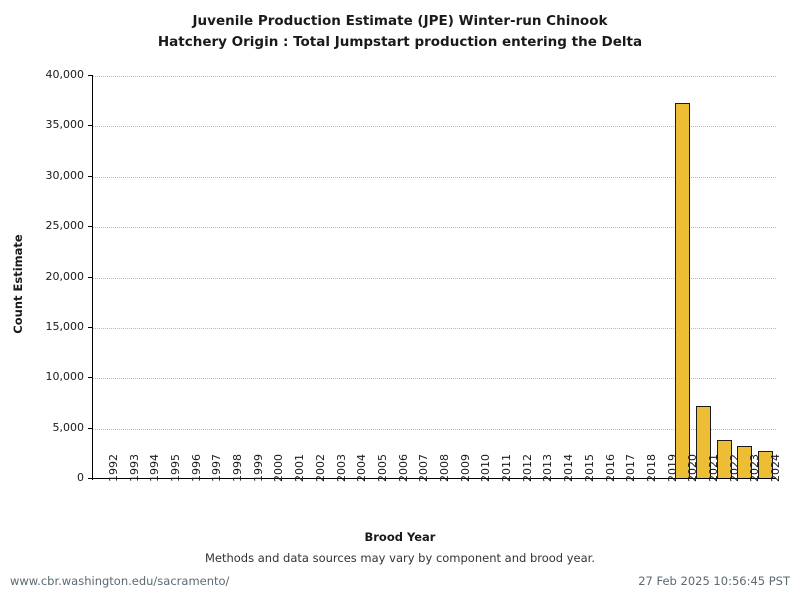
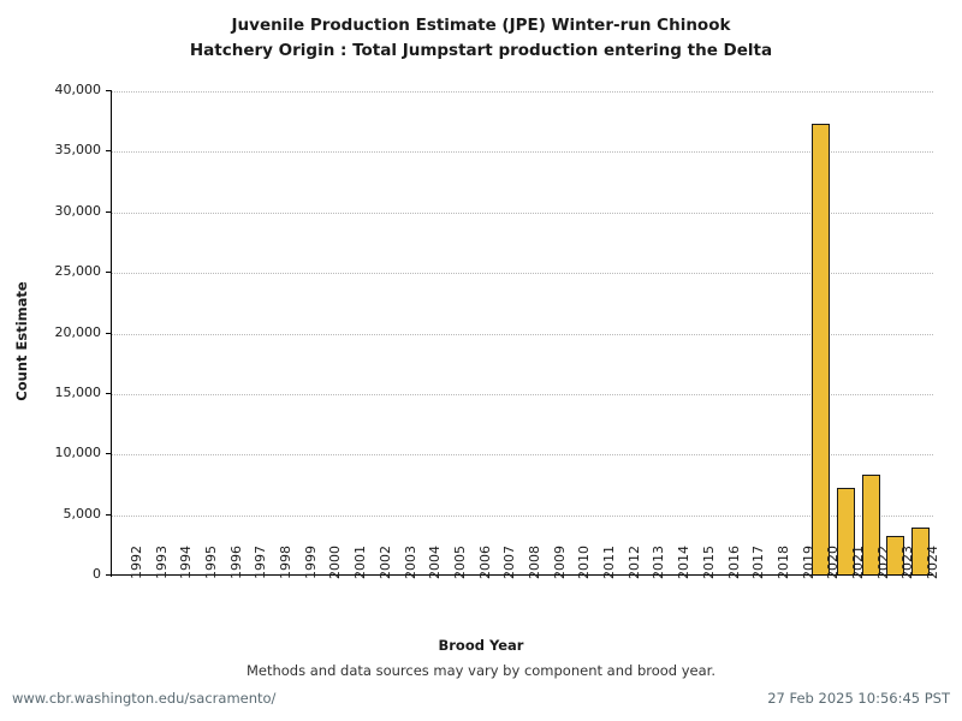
2022: 3900 -> 8300
2024: 2800 -> 4000
